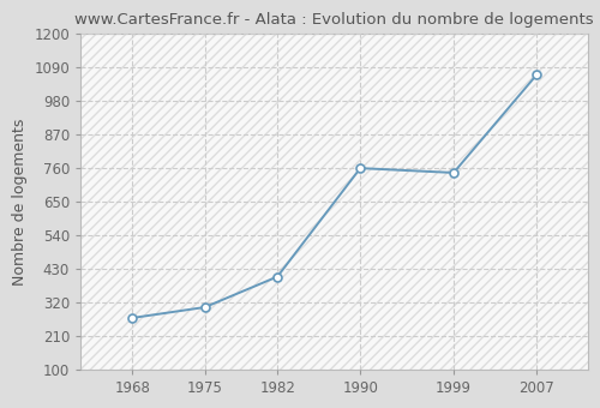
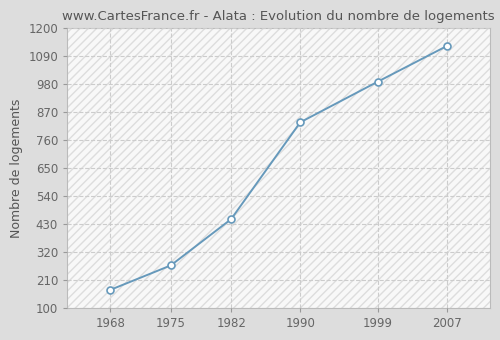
1968: 270 -> 172
1975: 305 -> 268
1982: 405 -> 450
1990: 760 -> 830
1999: 745 -> 990
2007: 1065 -> 1130
